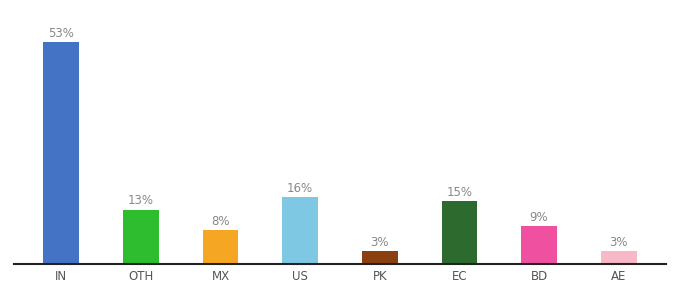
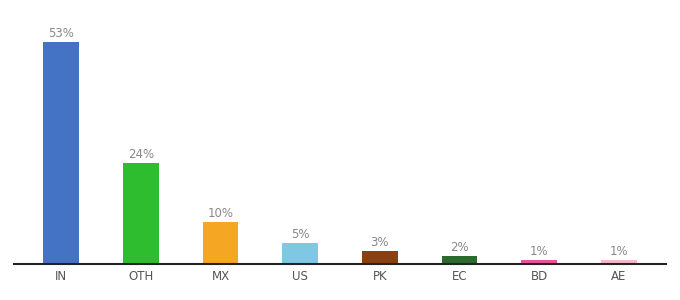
OTH: 13% -> 24%
MX: 8% -> 10%
US: 16% -> 5%
EC: 15% -> 2%
BD: 9% -> 1%
AE: 3% -> 1%
